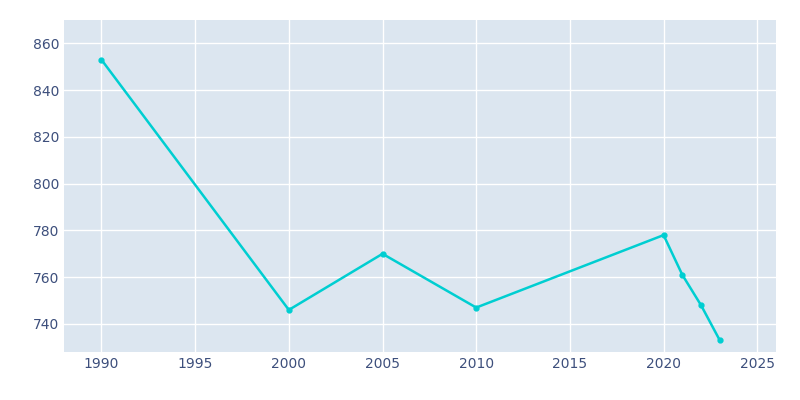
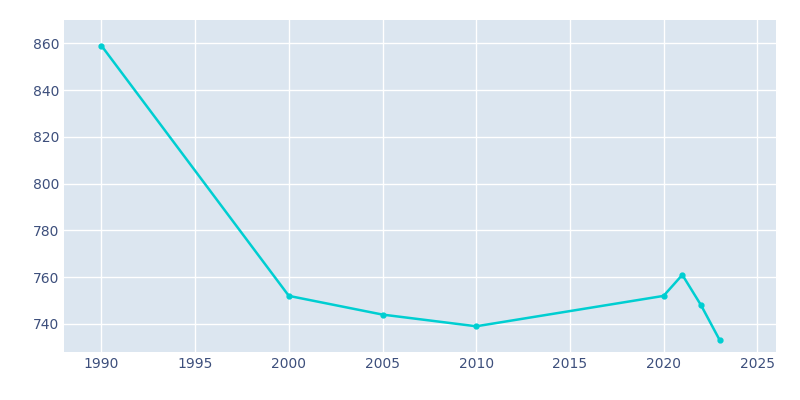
1990: 853 -> 859
2000: 746 -> 752
2005: 770 -> 744
2010: 747 -> 739
2020: 778 -> 752
